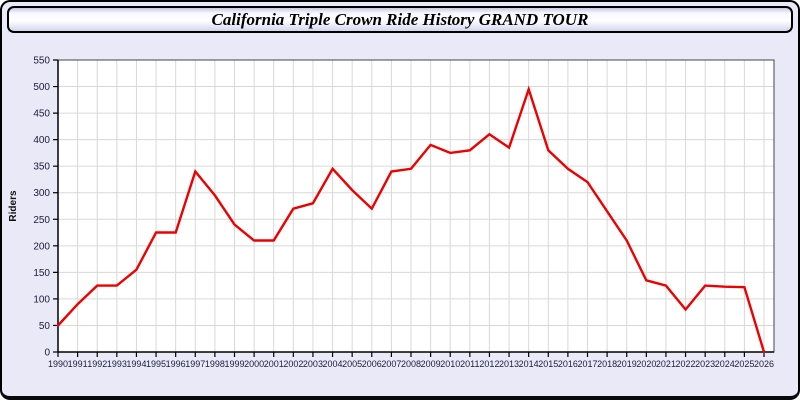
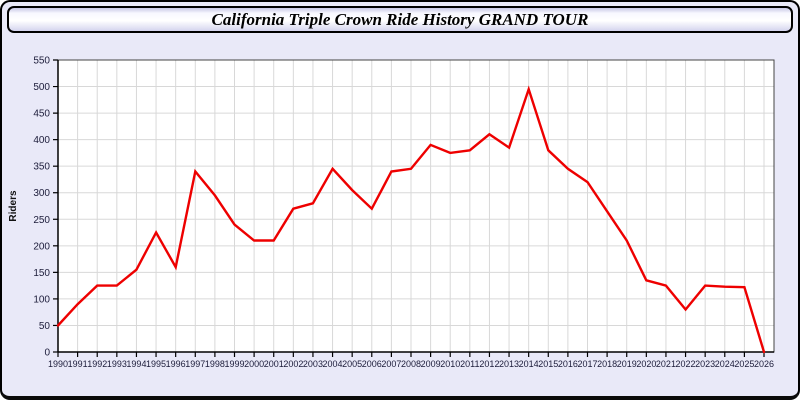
1996: 220 -> 160
